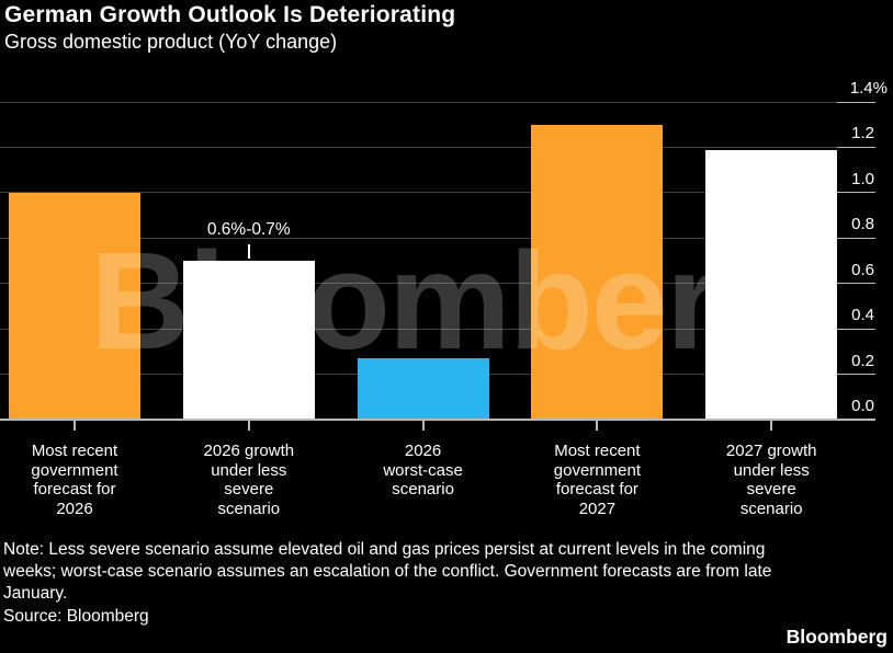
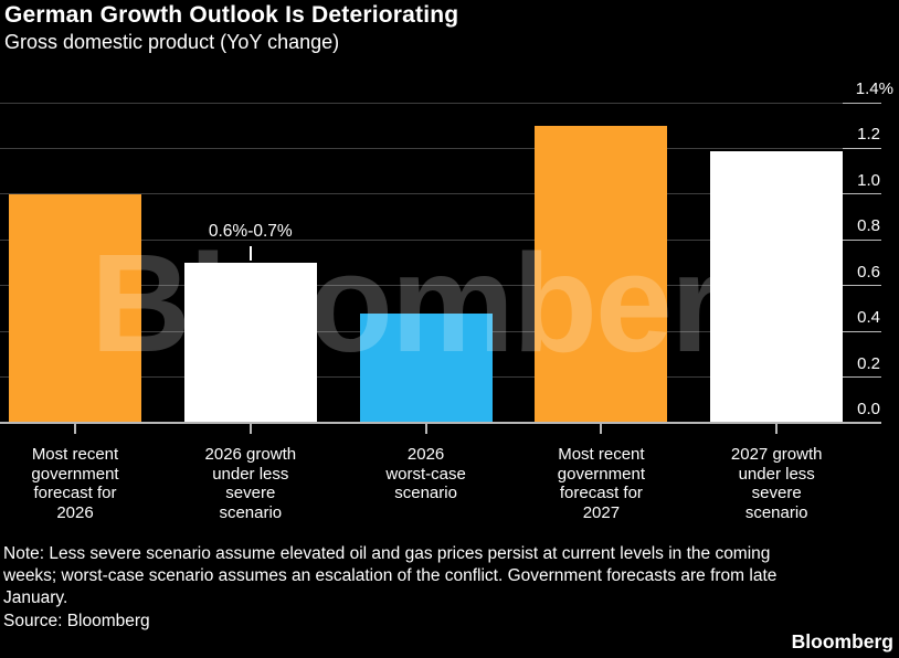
2026 worst-case scenario: 0.27% -> 0.48%
